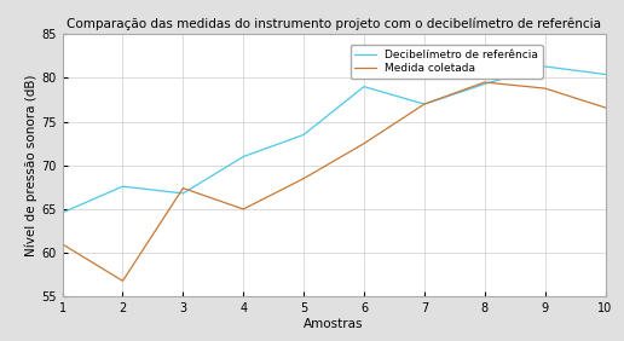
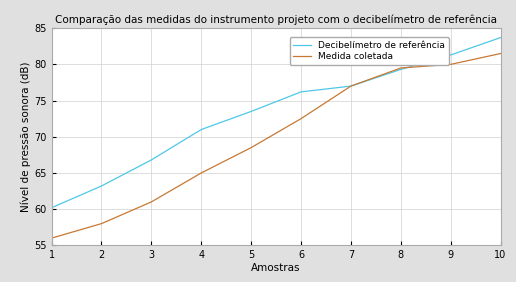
Decibelímetro de referência/1: 64.6 -> 60.2
Medida coletada/1: 61.0 -> 56.0
Decibelímetro de referência/2: 67.6 -> 63.2
Medida coletada/2: 56.8 -> 58.0
Medida coletada/3: 67.4 -> 61.0
Decibelímetro de referência/6: 79.0 -> 76.2
Medida coletada/9: 78.8 -> 80.0
Decibelímetro de referência/10: 80.4 -> 83.7
Medida coletada/10: 76.6 -> 81.5
